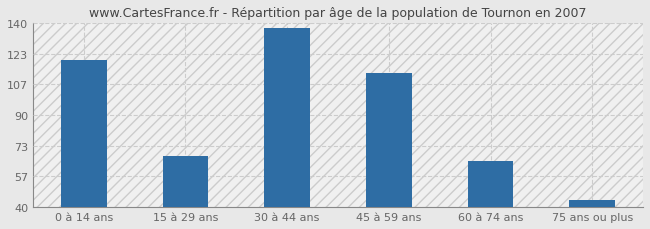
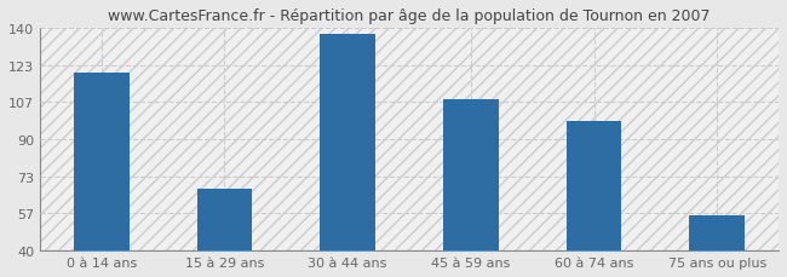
45 à 59 ans: 113 -> 108
60 à 74 ans: 65 -> 98
75 ans ou plus: 44 -> 56
